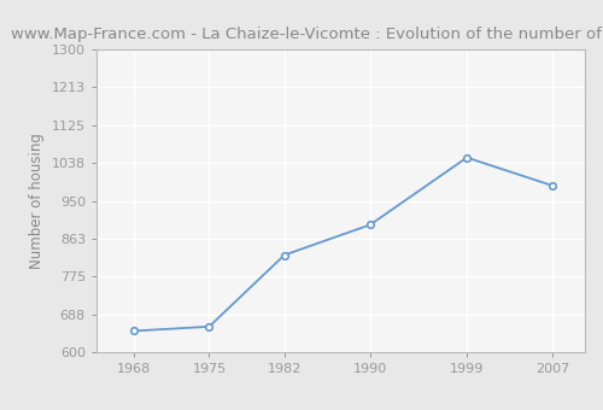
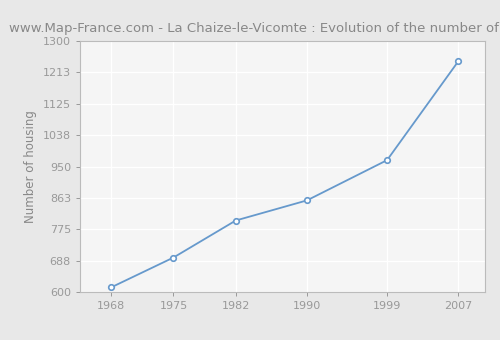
1968: 650 -> 614
1975: 660 -> 697
1982: 825 -> 800
1990: 895 -> 856
1999: 1050 -> 968
2007: 985 -> 1243
